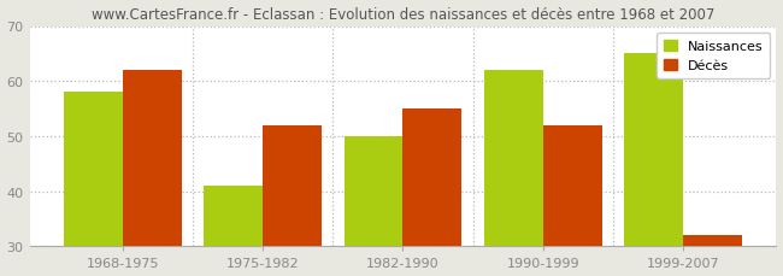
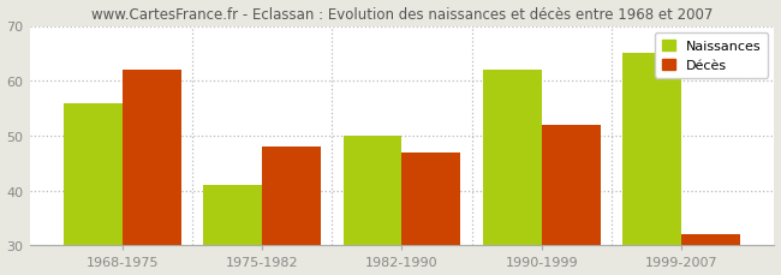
Naissances/1968-1975: 58 -> 56
Décès/1975-1982: 52 -> 48
Décès/1982-1990: 55 -> 47
